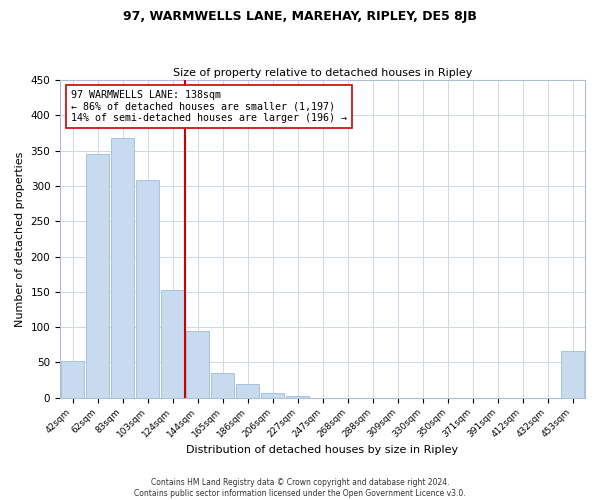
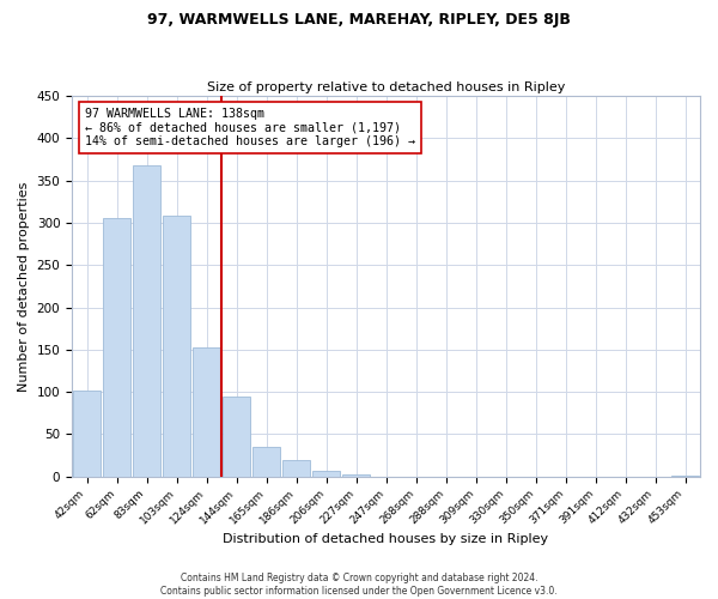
42sqm: 52 -> 102
62sqm: 346 -> 305
453sqm: 66 -> 1
